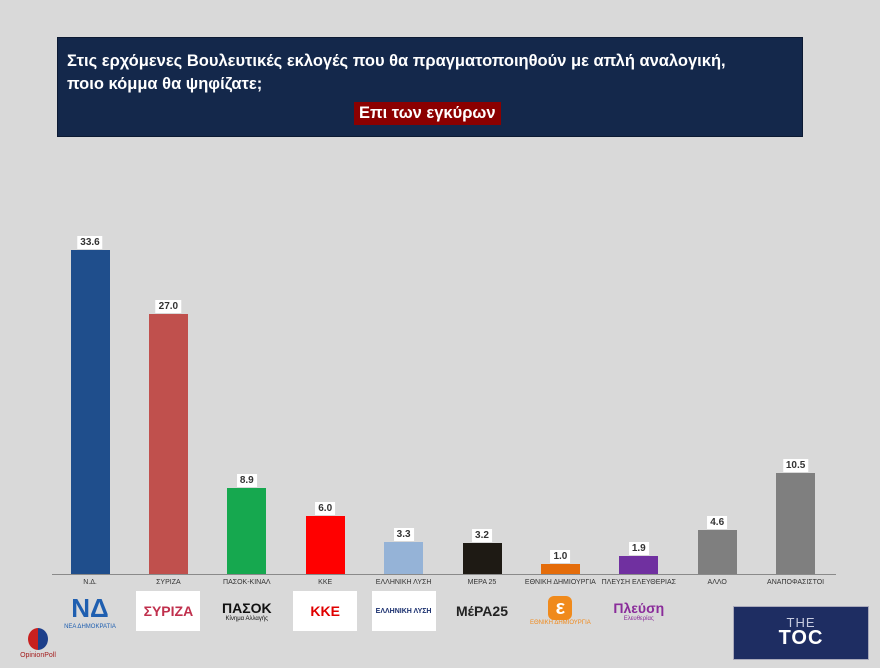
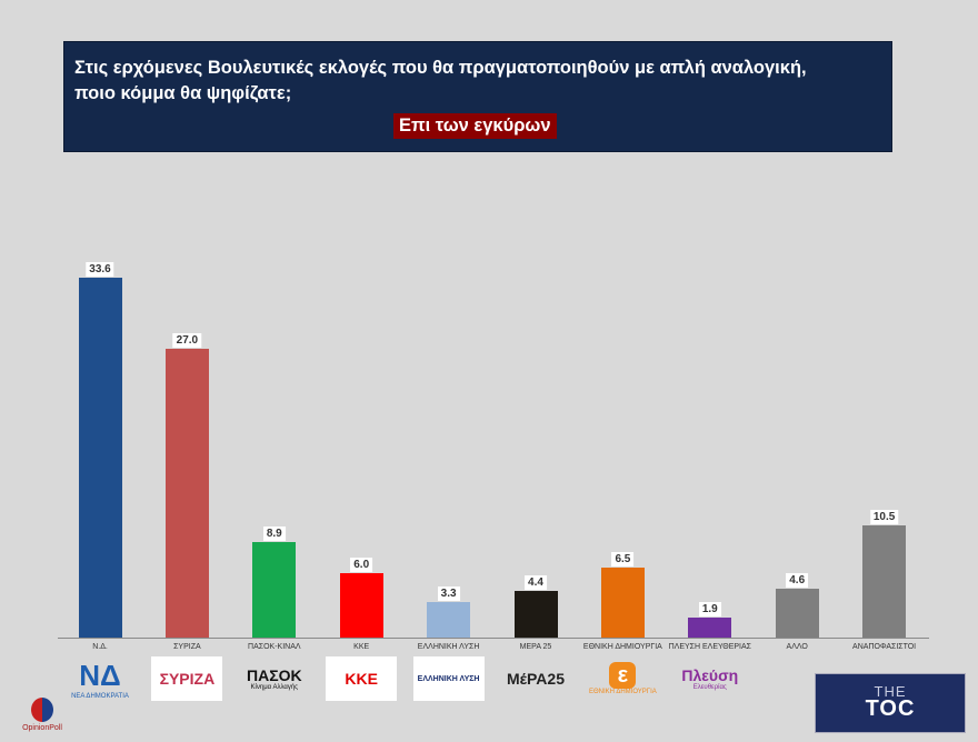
ΜΕΡΑ 25: 3.2 -> 4.4
ΕΘΝΙΚΗ ΔΗΜΙΟΥΡΓΙΑ: 1.0 -> 6.5
